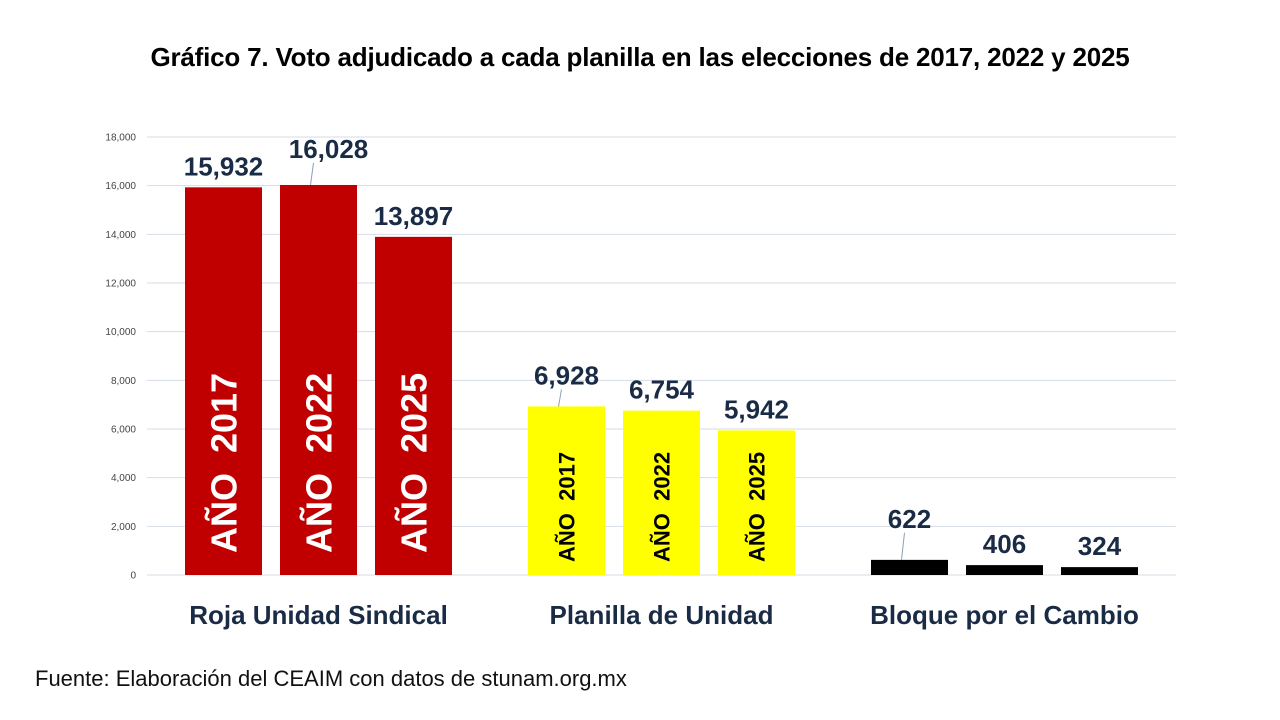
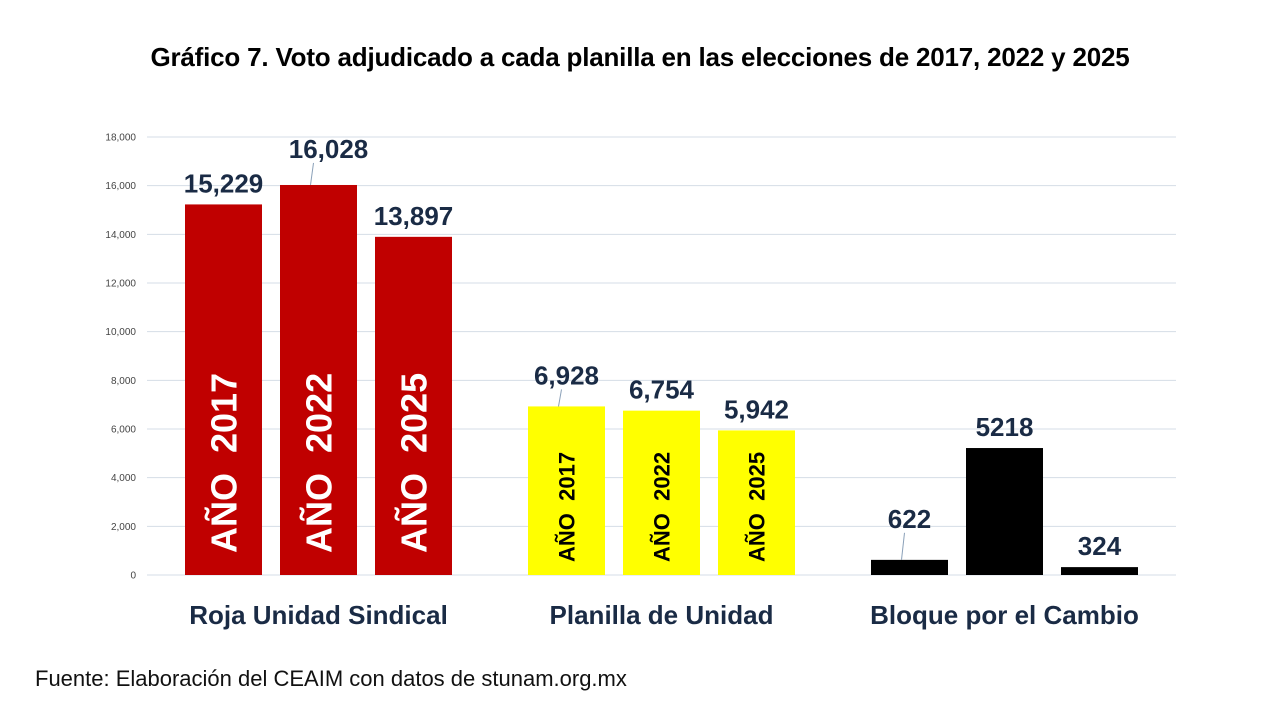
AÑO 2017/Roja Unidad Sindical: 15,932 -> 15,229
AÑO 2022/Bloque por el Cambio: 406 -> 5218
